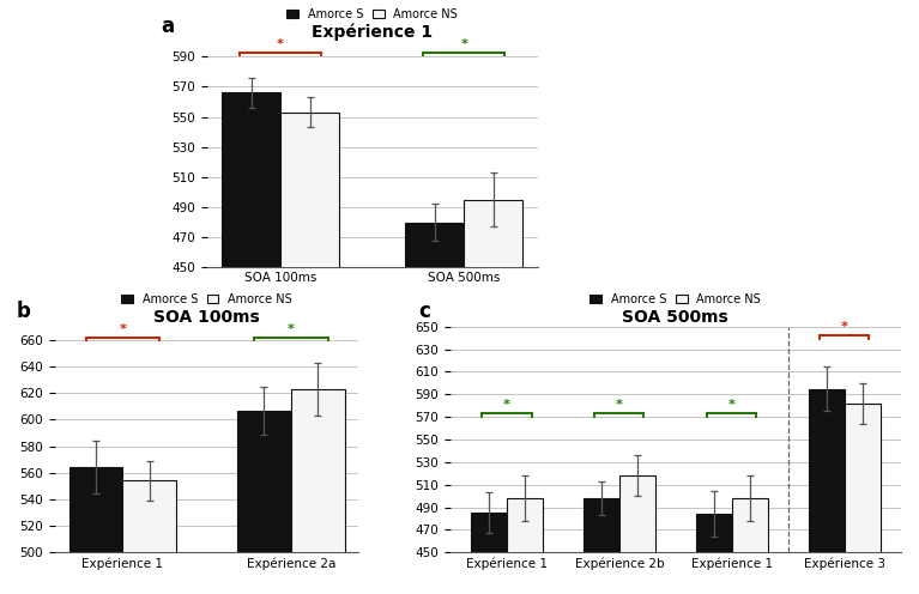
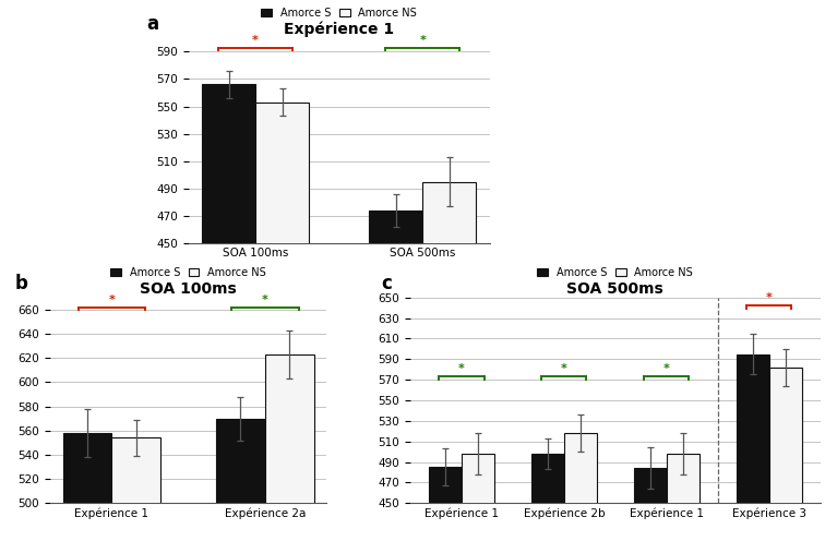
Expérience 1/Amorce S/SOA 500ms: 480 -> 474
SOA 100ms/Amorce S/Expérience 1: 564 -> 558
SOA 100ms/Amorce S/Expérience 2a: 607 -> 570
